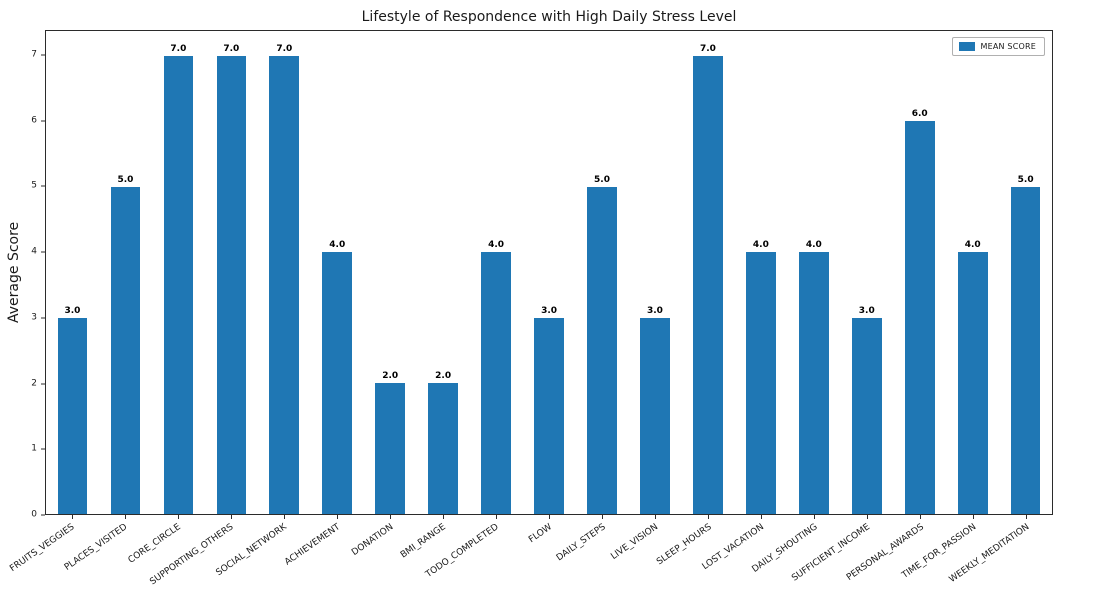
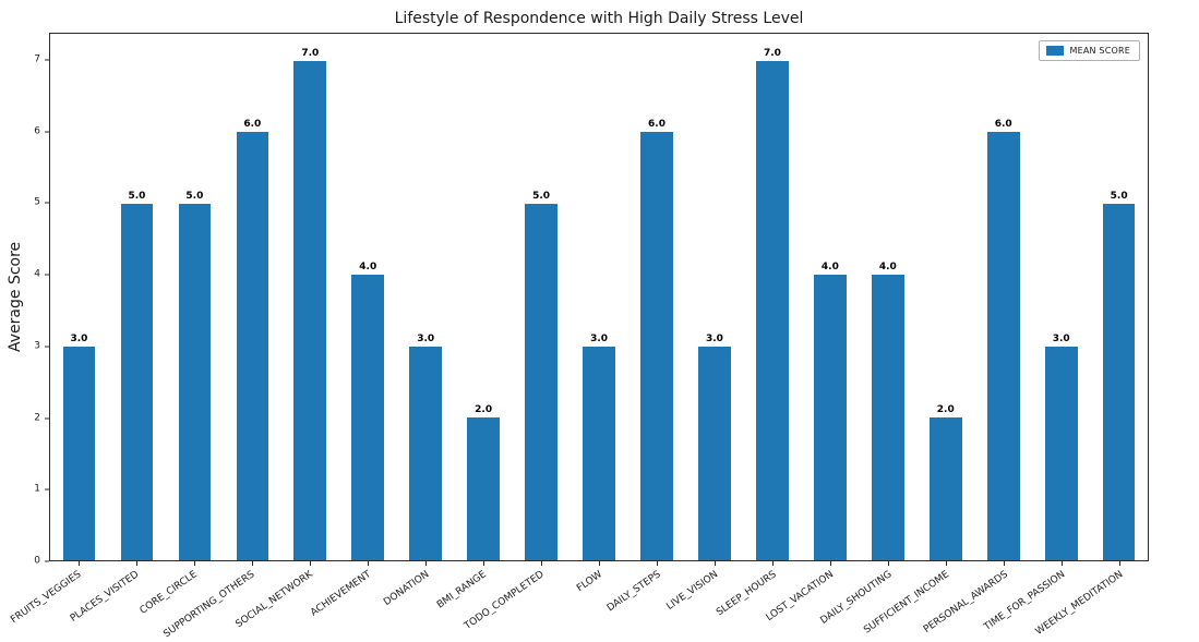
CORE_CIRCLE: 7.0 -> 5.0
SUPPORTING_OTHERS: 7.0 -> 6.0
DONATION: 2.0 -> 3.0
TODO_COMPLETED: 4.0 -> 5.0
DAILY_STEPS: 5.0 -> 6.0
SUFFICIENT_INCOME: 3.0 -> 2.0
TIME_FOR_PASSION: 4.0 -> 3.0
